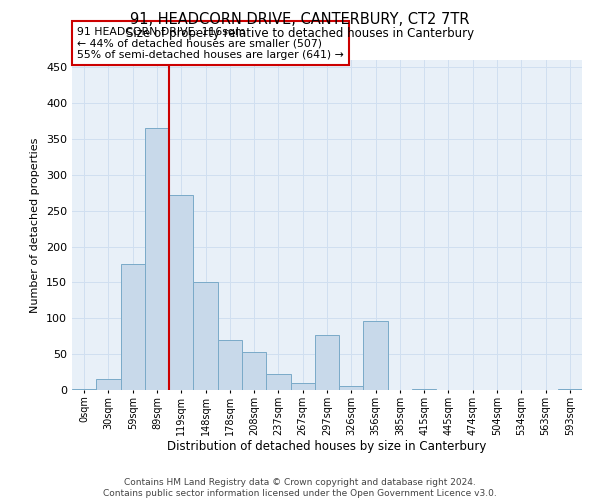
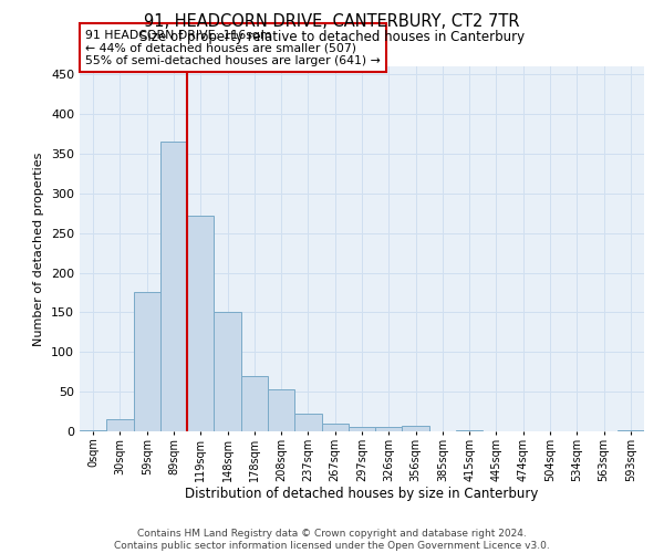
297sqm: 76 -> 6
356sqm: 96 -> 7
